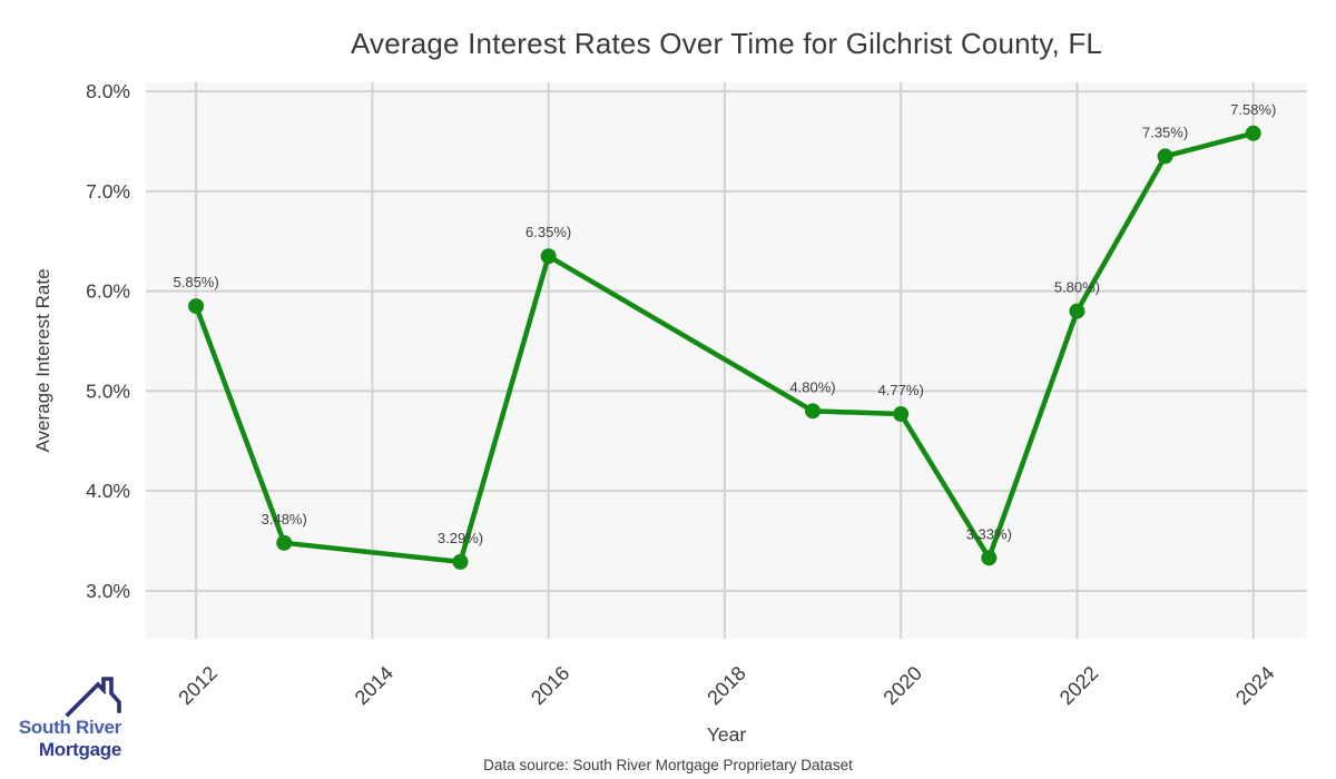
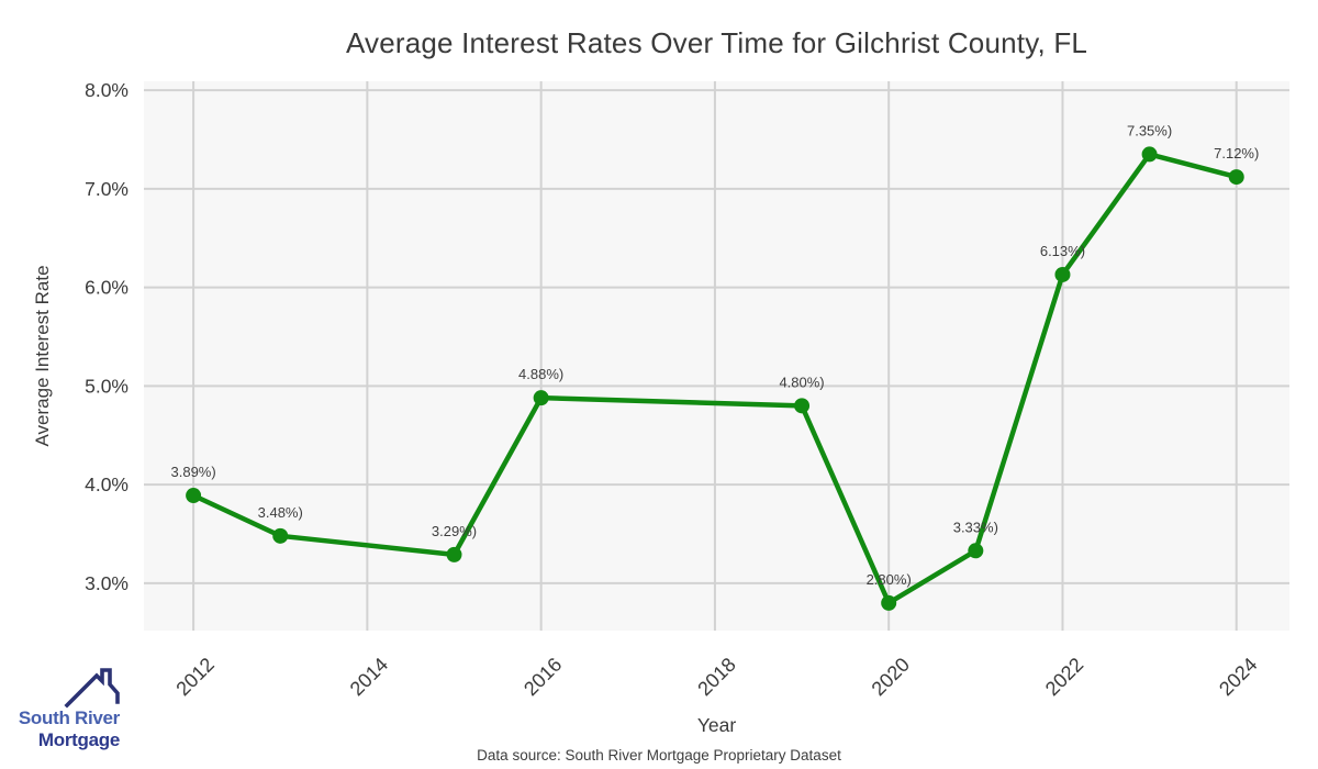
2012: 5.85% -> 3.89%
2016: 6.35% -> 4.88%
2020: 4.77% -> 2.80%
2022: 5.80% -> 6.13%
2024: 7.58% -> 7.12%
